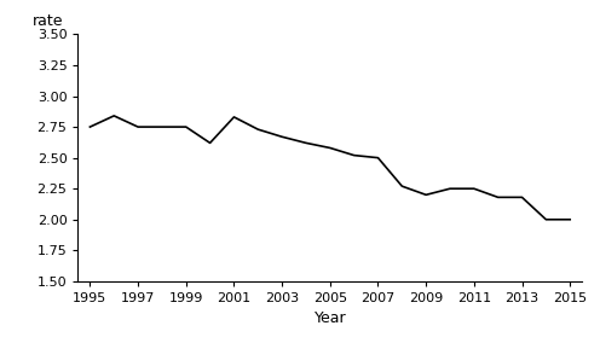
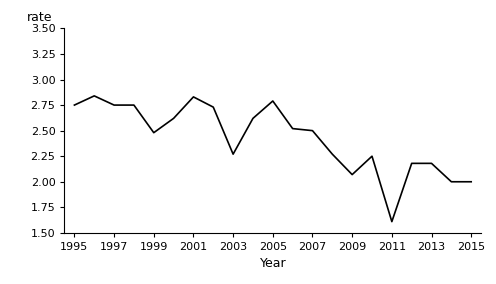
1999: 2.75 -> 2.48
2003: 2.67 -> 2.27
2005: 2.58 -> 2.79
2009: 2.20 -> 2.07
2011: 2.25 -> 1.61
